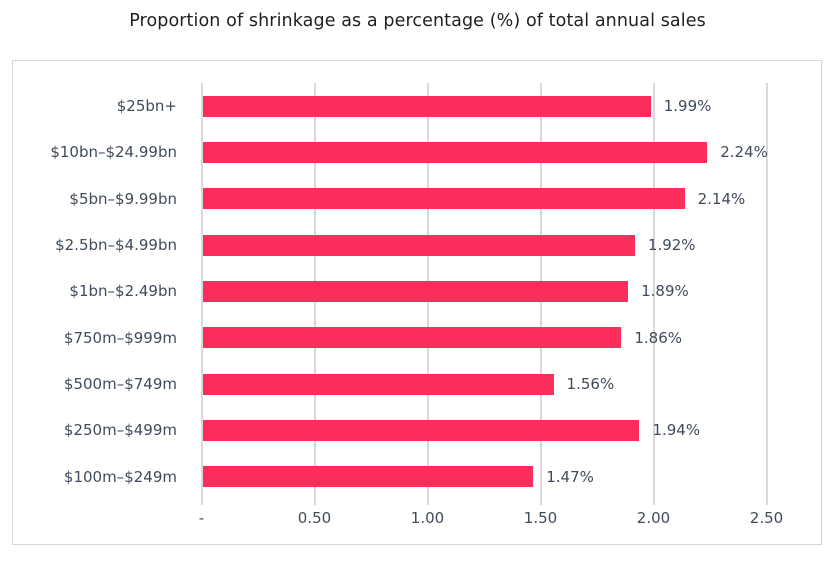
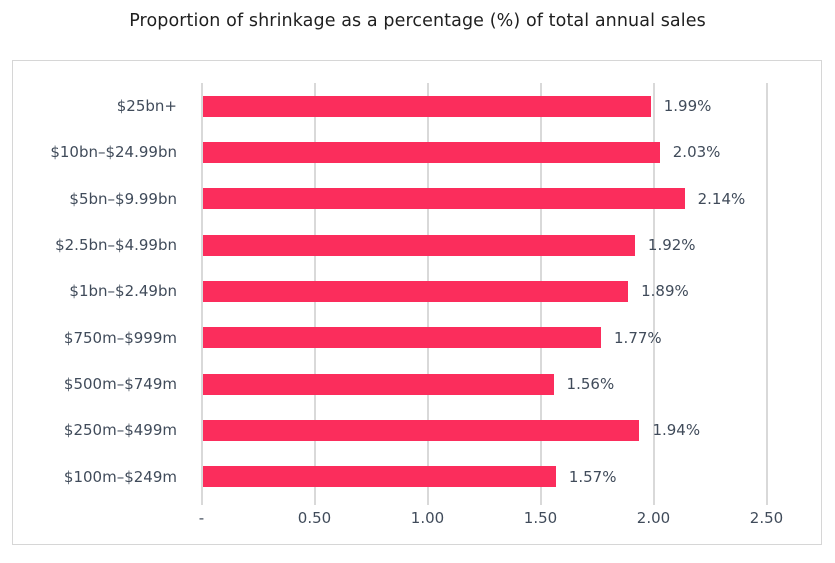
$10bn–$24.99bn: 2.24% -> 2.03%
$750m–$999m: 1.86% -> 1.77%
$100m–$249m: 1.47% -> 1.57%
